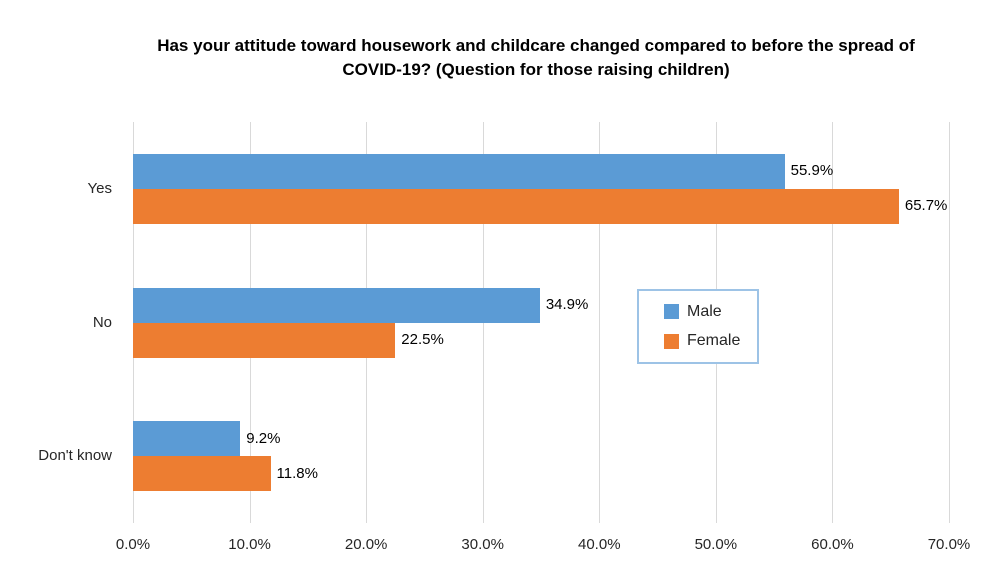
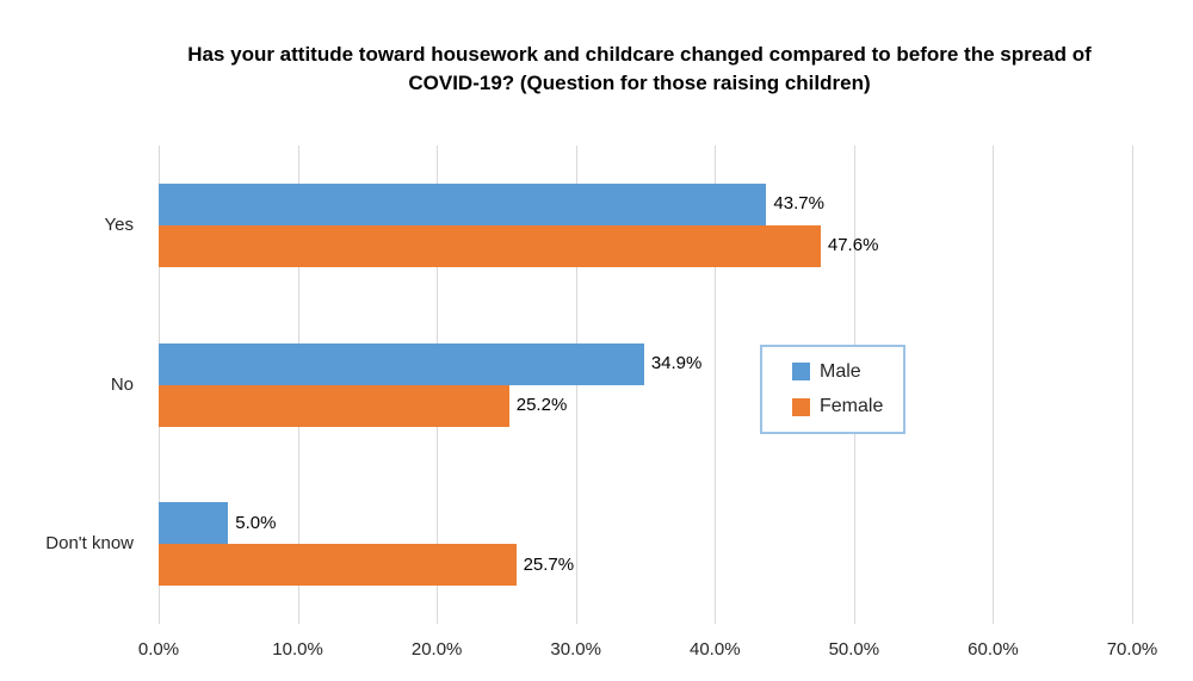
Male/Yes: 55.9% -> 43.7%
Female/Yes: 65.7% -> 47.6%
Female/No: 22.5% -> 25.2%
Male/Don't know: 9.2% -> 5.0%
Female/Don't know: 11.8% -> 25.7%
